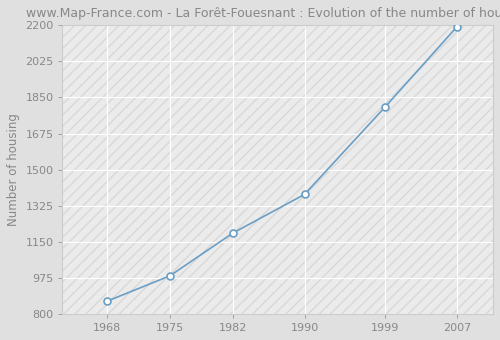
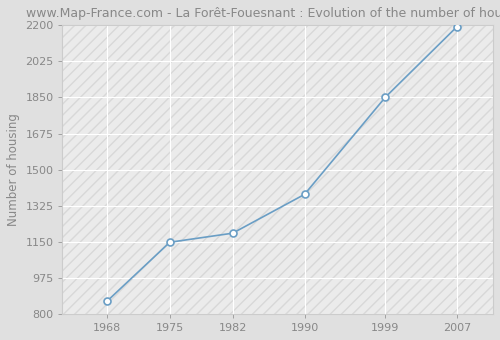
1975: 985 -> 1148
1999: 1805 -> 1851
